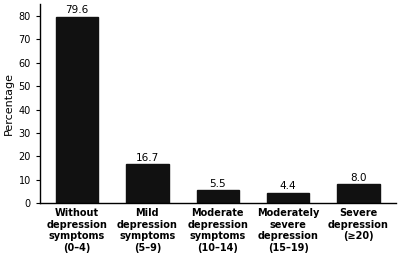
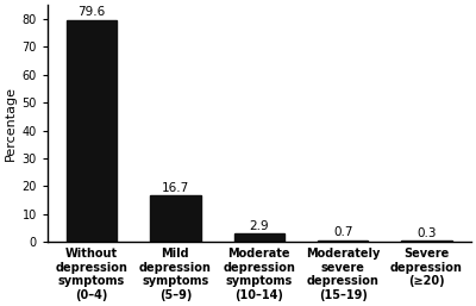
Moderate depression symptoms (10–14): 5.5 -> 2.9
Moderately severe depression (15–19): 4.4 -> 0.7
Severe depression (≥20): 8.0 -> 0.3
